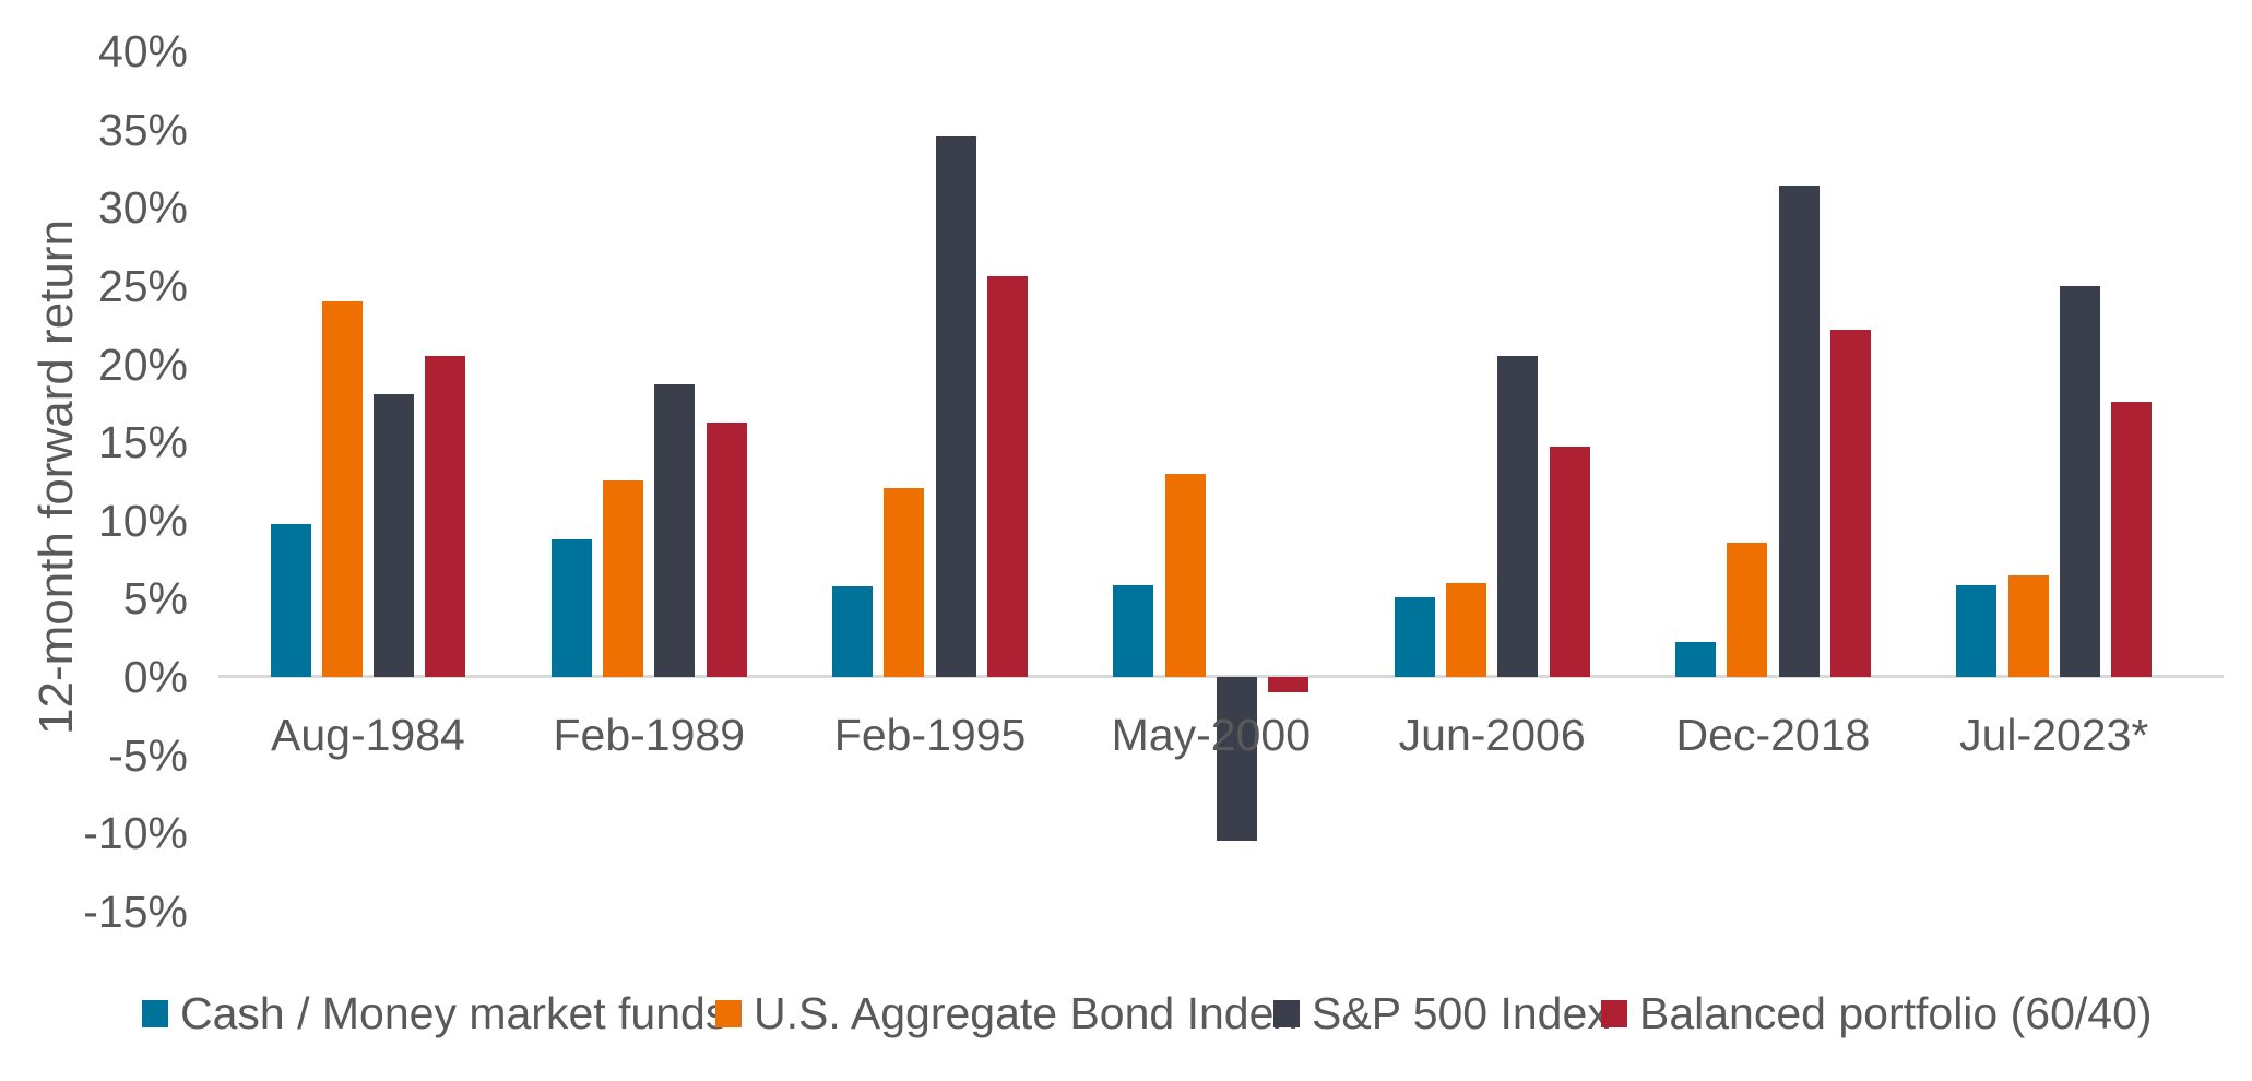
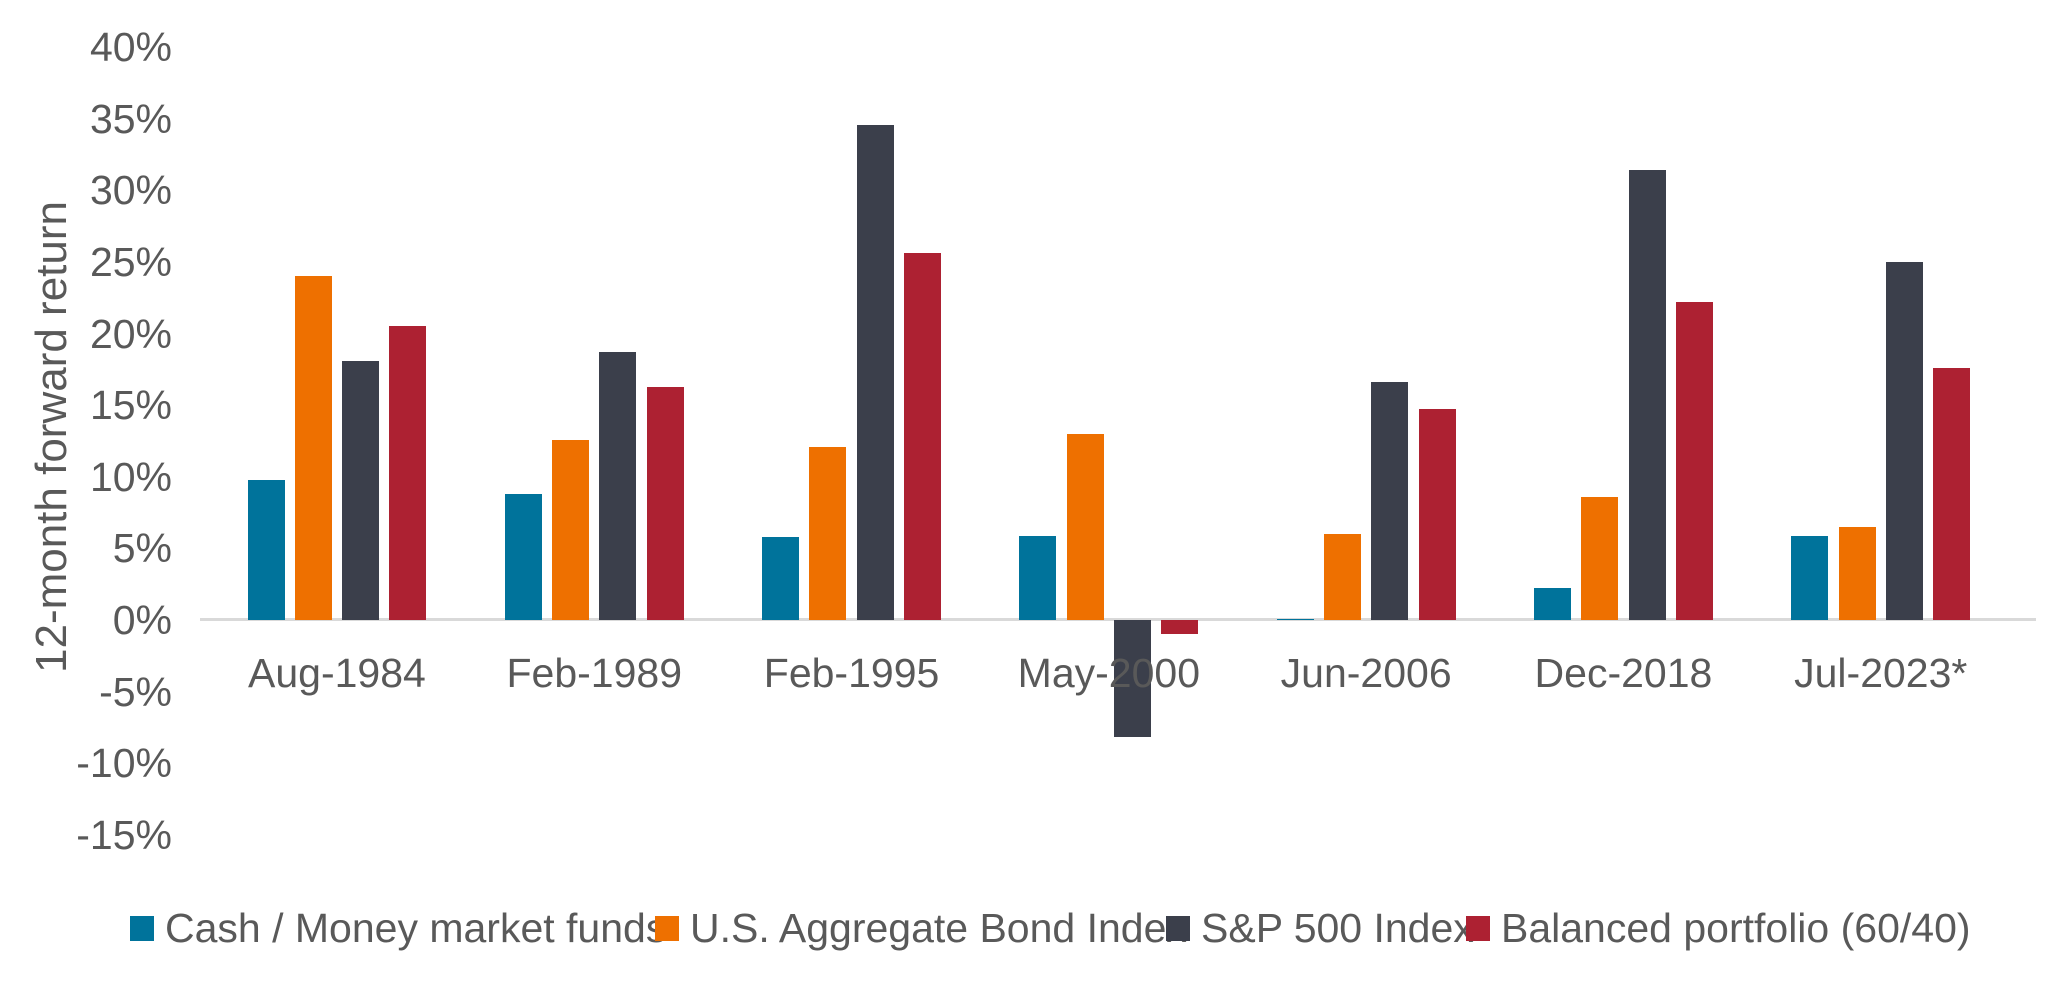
S&P 500 Index/May-2000: -10.5% -> -8.2%
Cash / Money market funds/Jun-2006: 5.1% -> 0.1%
S&P 500 Index/Jun-2006: 20.5% -> 16.6%
